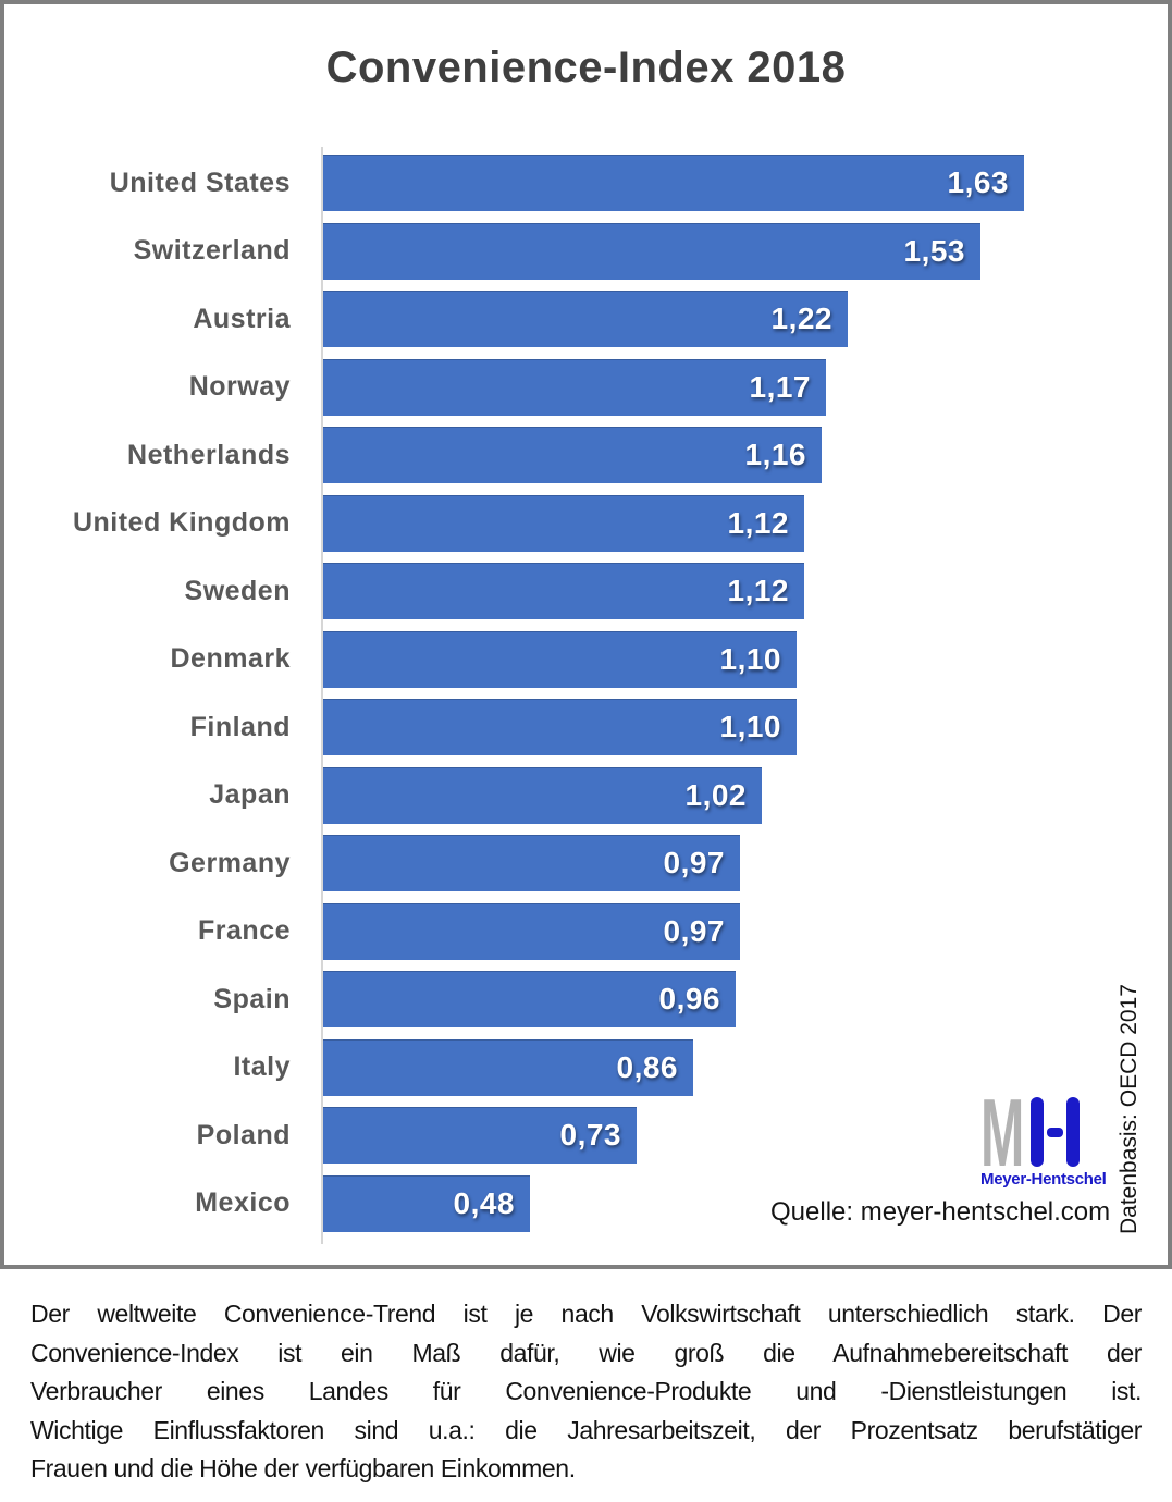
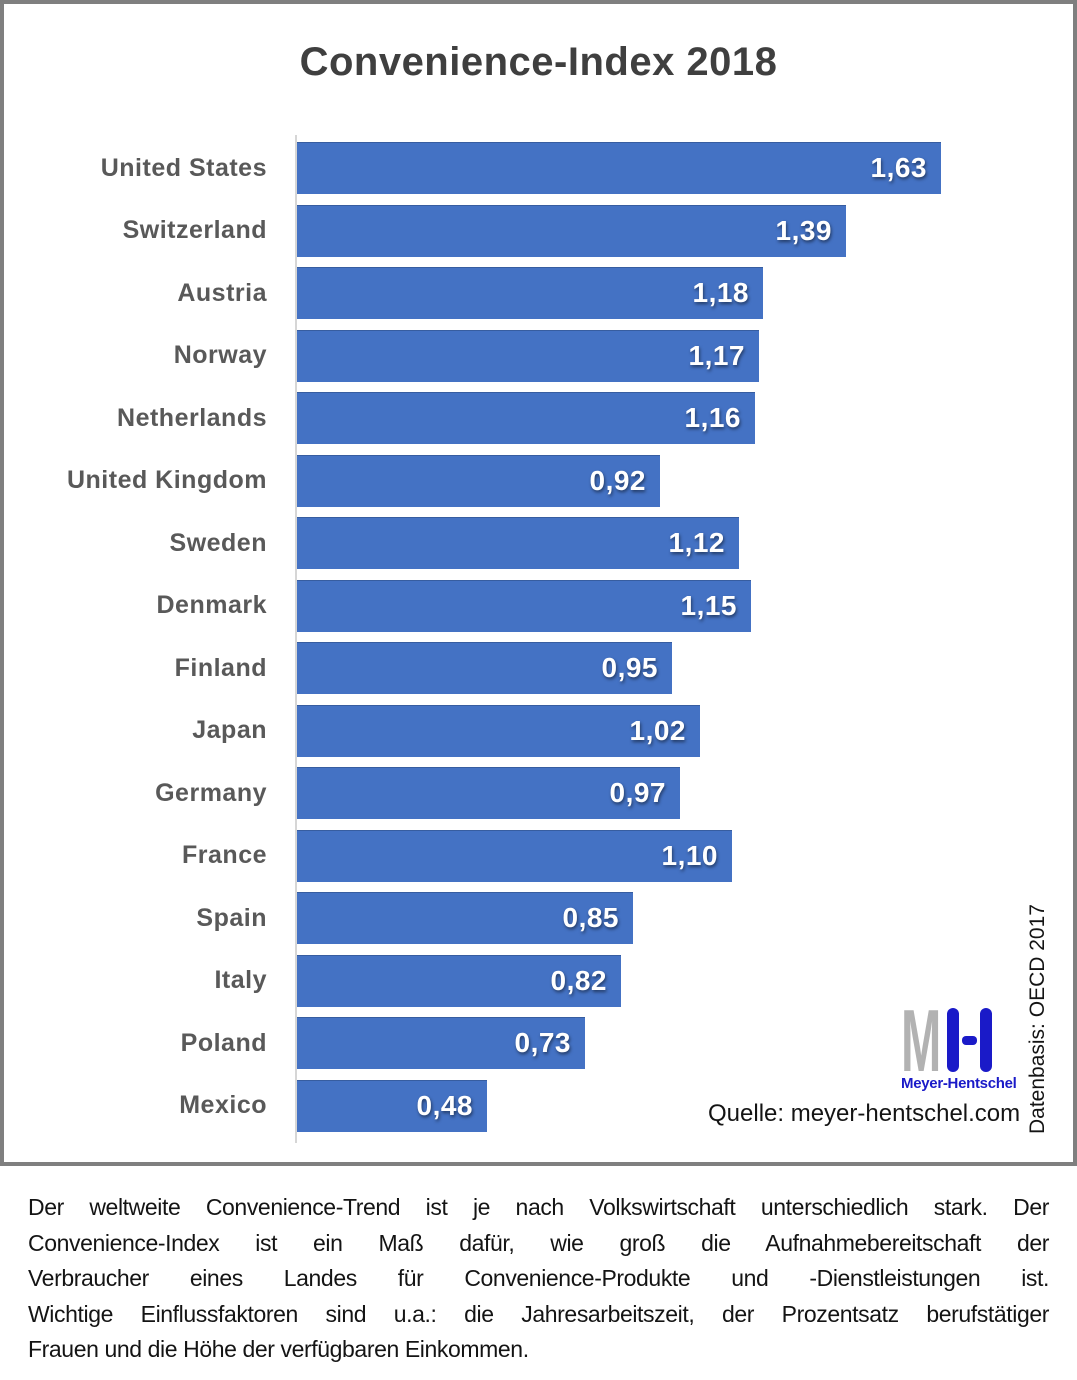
Switzerland: 1,53 -> 1,39
Austria: 1,22 -> 1,18
United Kingdom: 1,12 -> 0,92
Denmark: 1,10 -> 1,15
Finland: 1,10 -> 0,95
France: 0,97 -> 1,10
Spain: 0,96 -> 0,85
Italy: 0,86 -> 0,82
